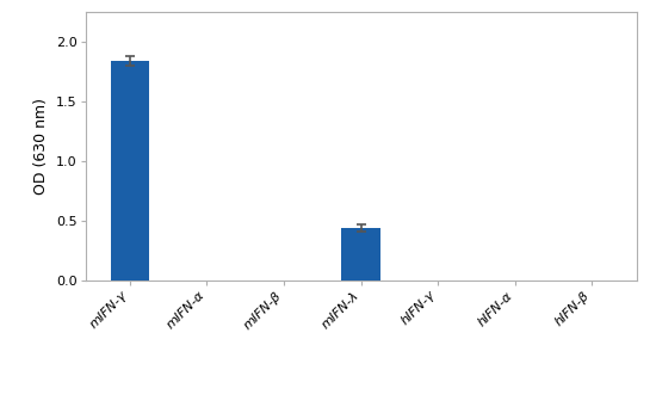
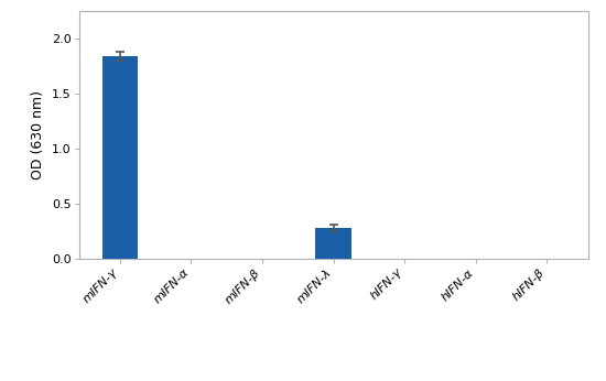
mIFN-λ: 0.44 -> 0.28
